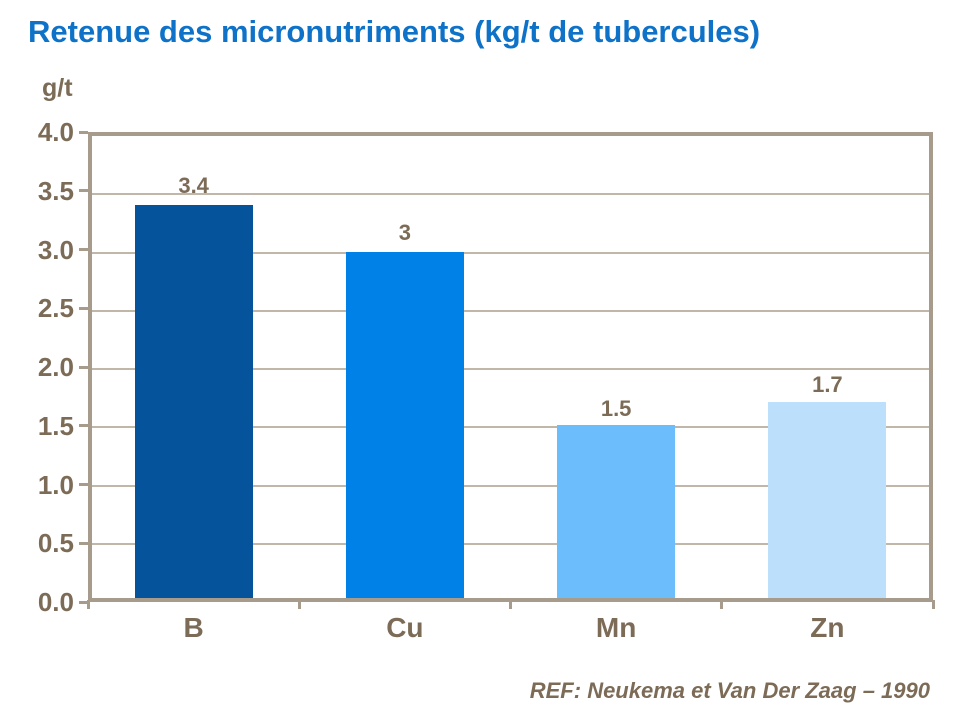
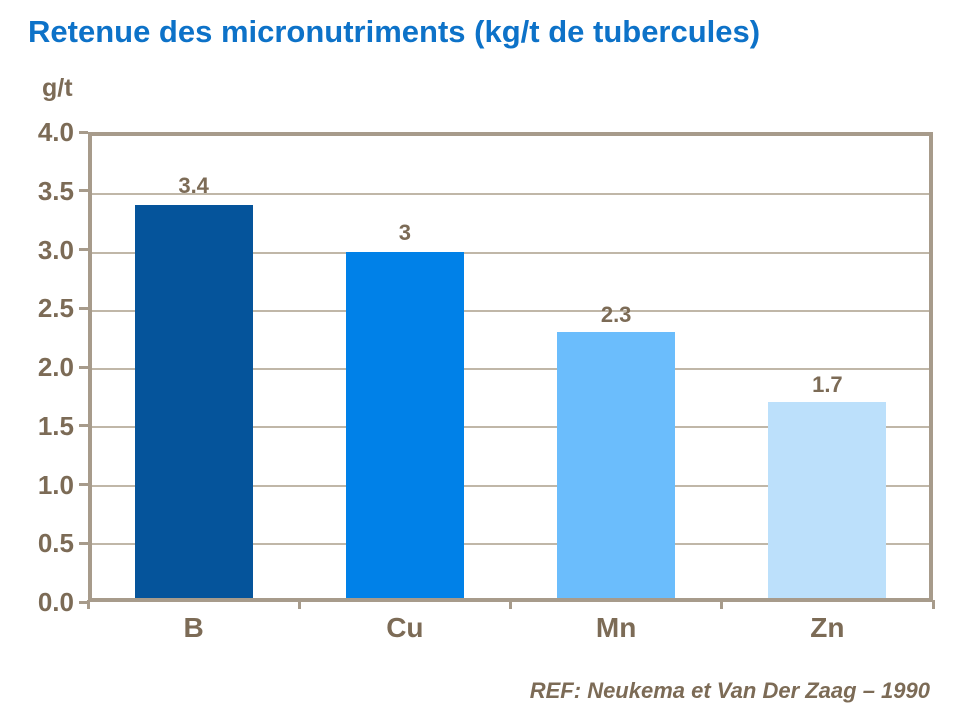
Mn: 1.5 -> 2.3
